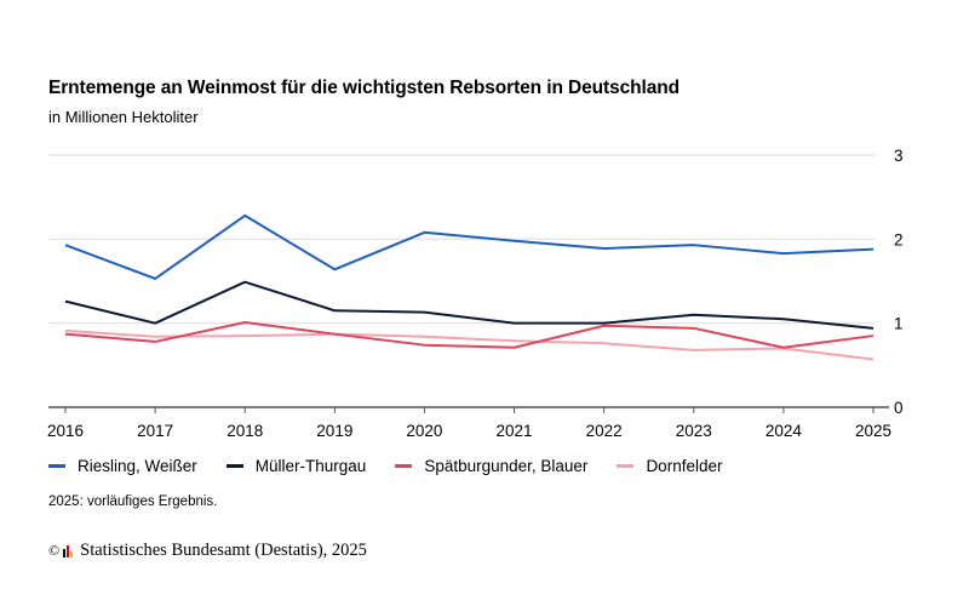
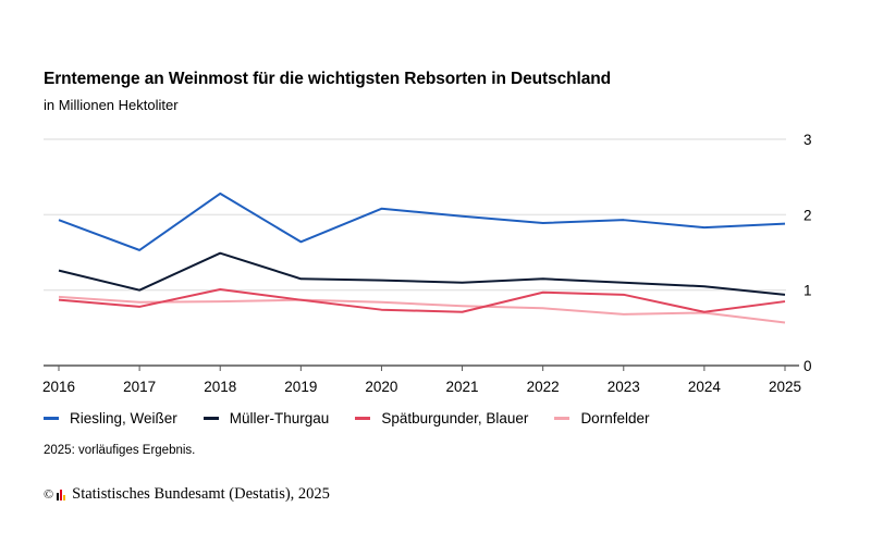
Müller-Thurgau/2021: 1.0 -> 1.1
Müller-Thurgau/2022: 1.0 -> 1.1
